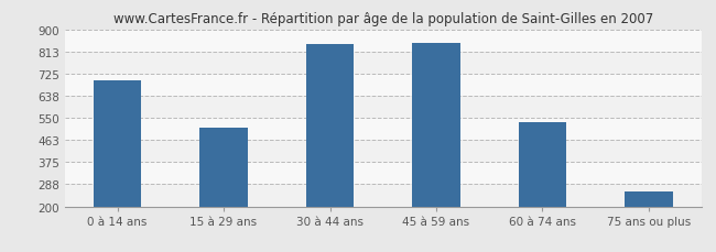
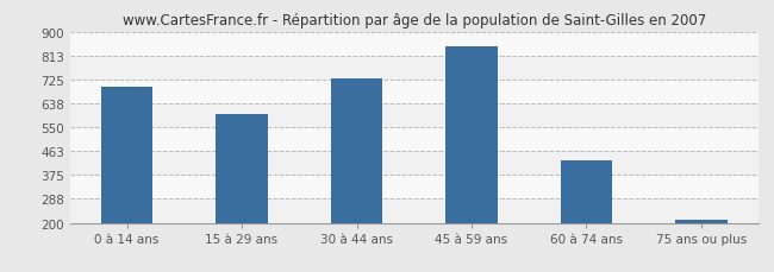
15 à 29 ans: 510 -> 600
30 à 44 ans: 840 -> 730
60 à 74 ans: 535 -> 430
75 ans ou plus: 260 -> 210
